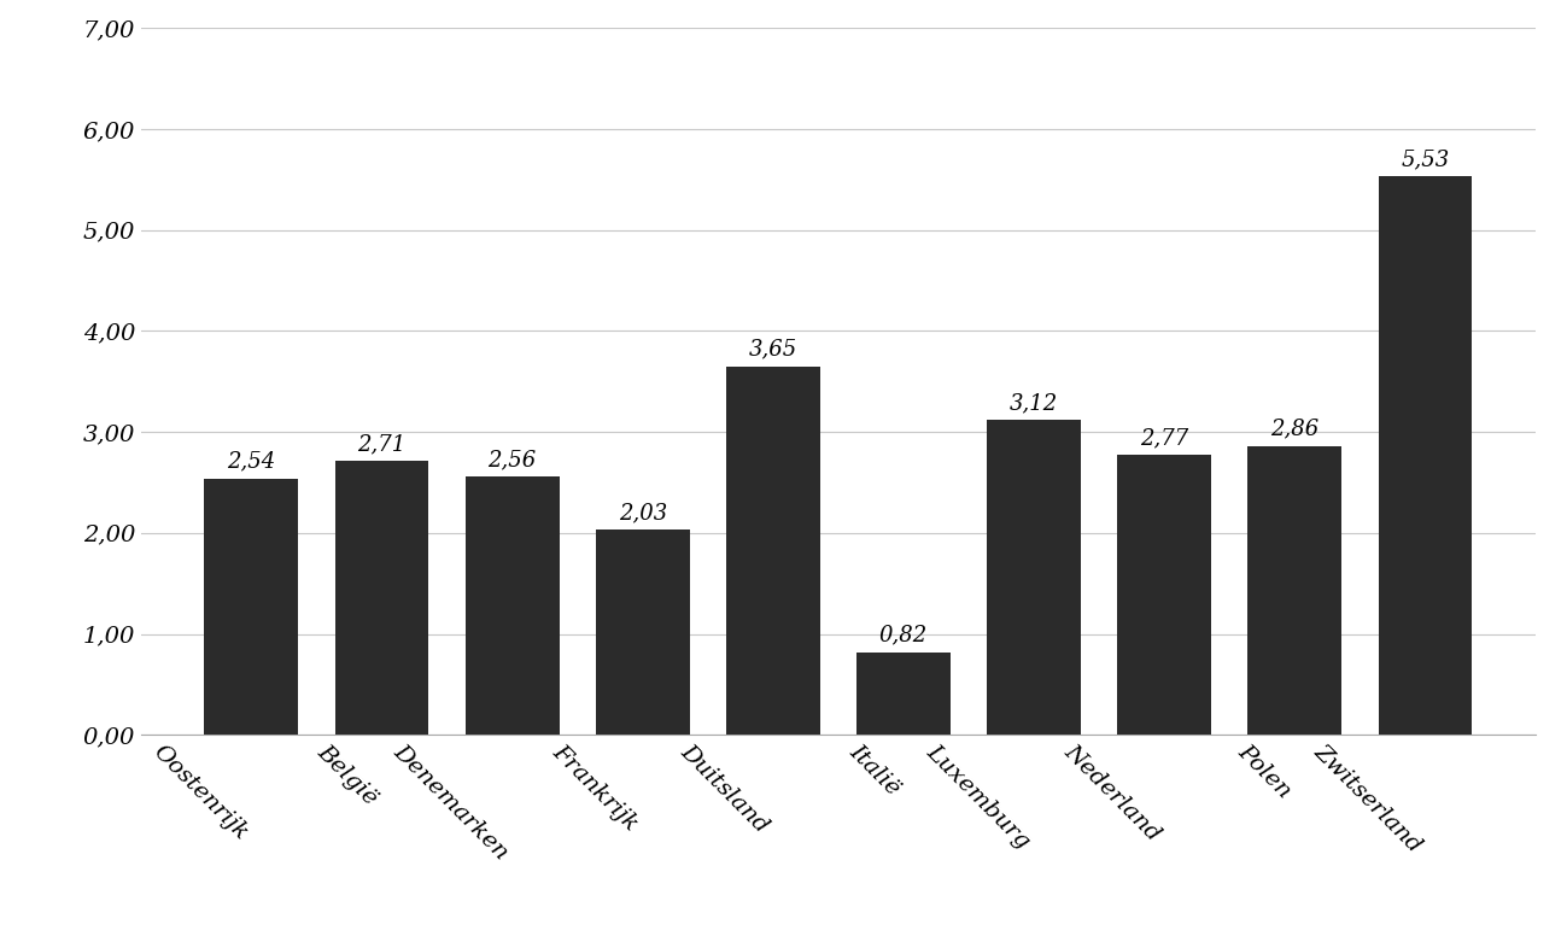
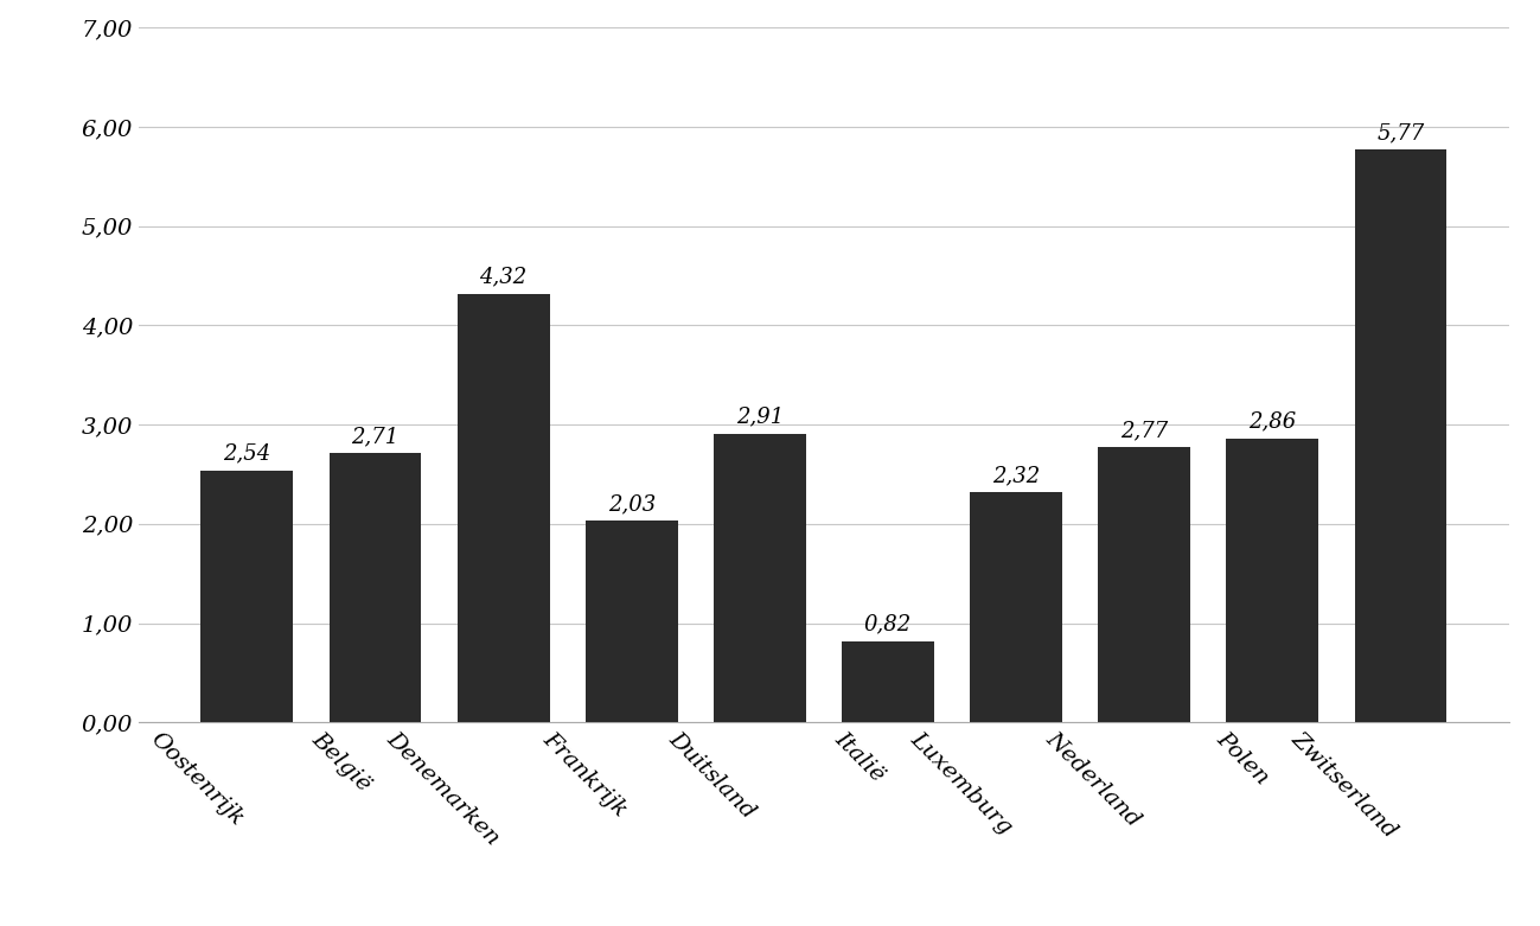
Denemarken: 2,56 -> 4,32
Duitsland: 3,65 -> 2,91
Luxemburg: 3,12 -> 2,32
Zwitserland: 5,53 -> 5,77
